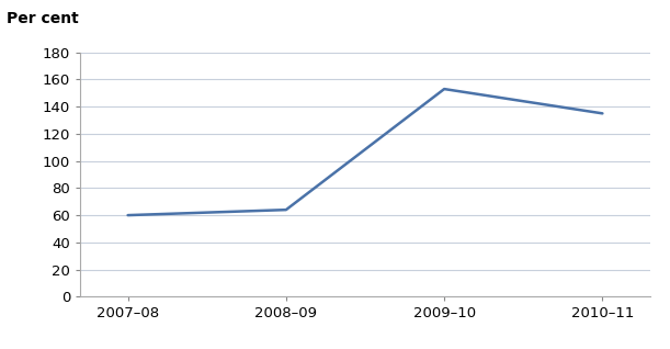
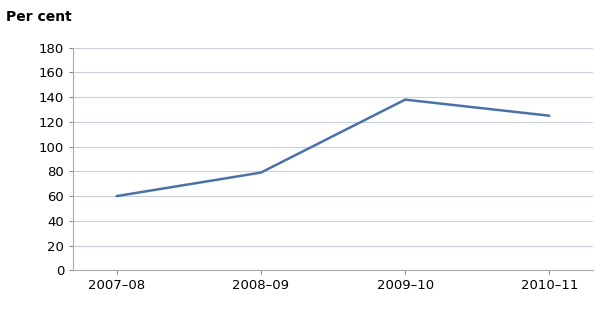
2008–09: 64 -> 79
2009–10: 153 -> 138
2010–11: 135 -> 125
